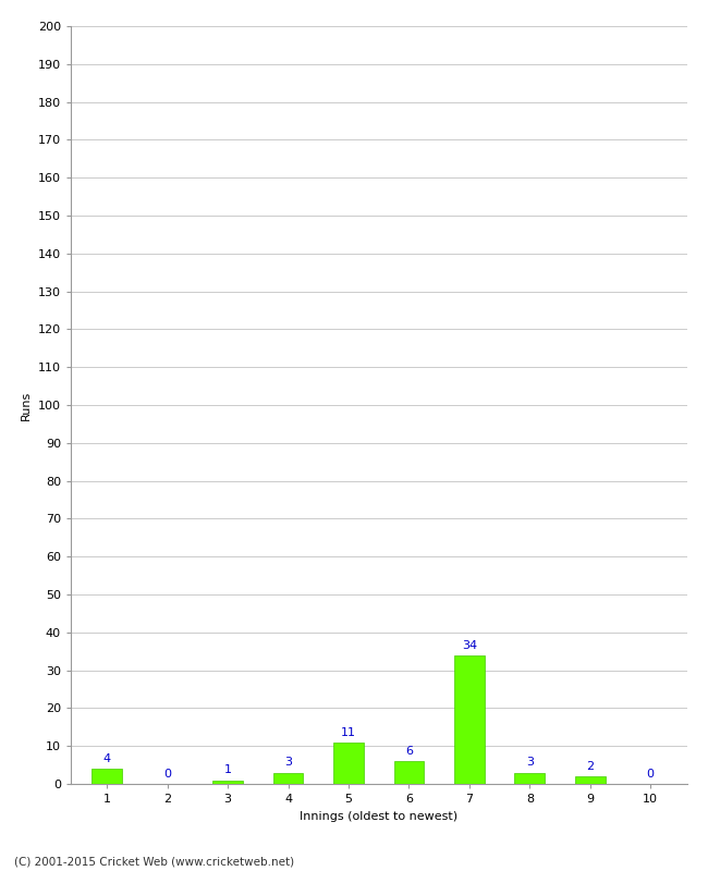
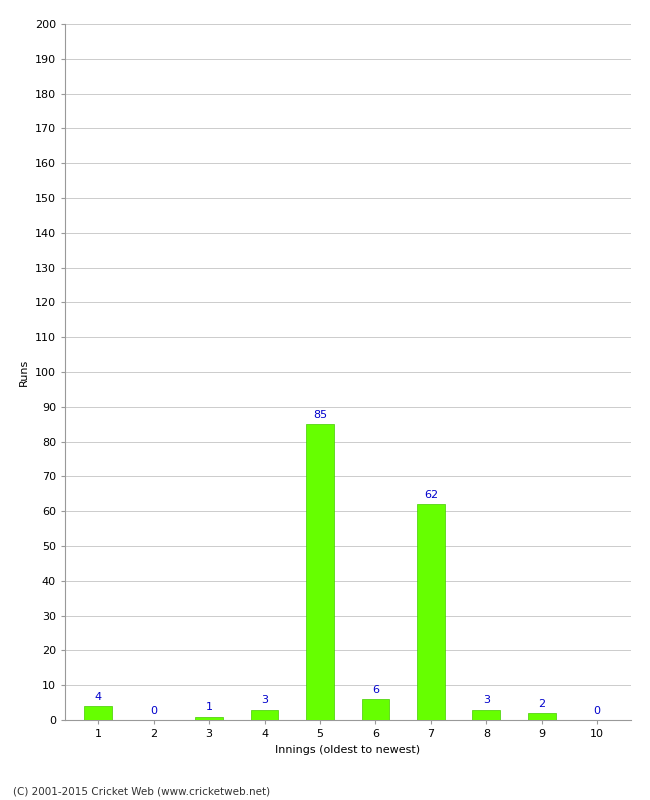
5: 11 -> 85
7: 34 -> 62
